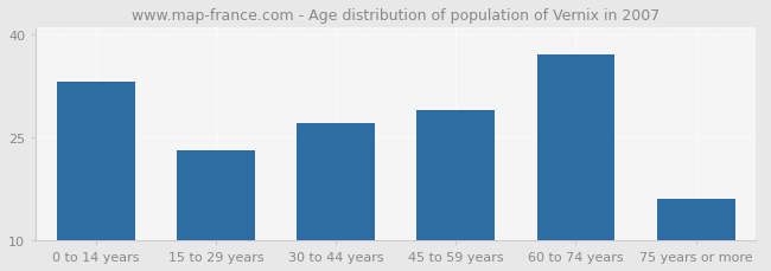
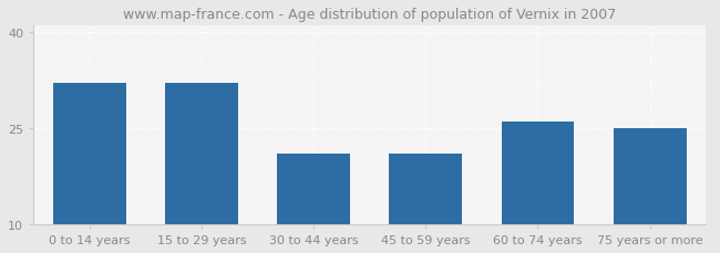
0 to 14 years: 33 -> 32
15 to 29 years: 23 -> 32
30 to 44 years: 27 -> 21
45 to 59 years: 29 -> 21
60 to 74 years: 37 -> 26
75 years or more: 16 -> 25
